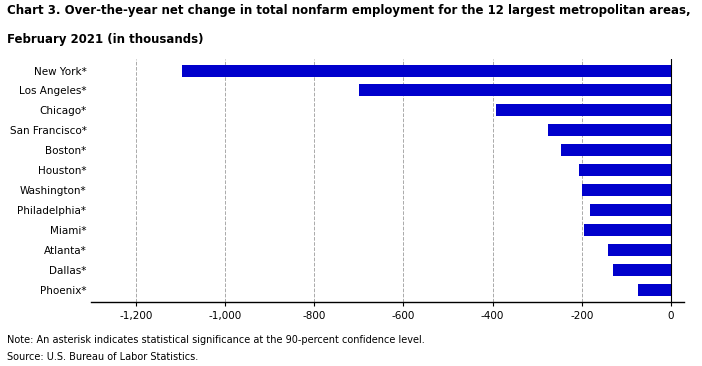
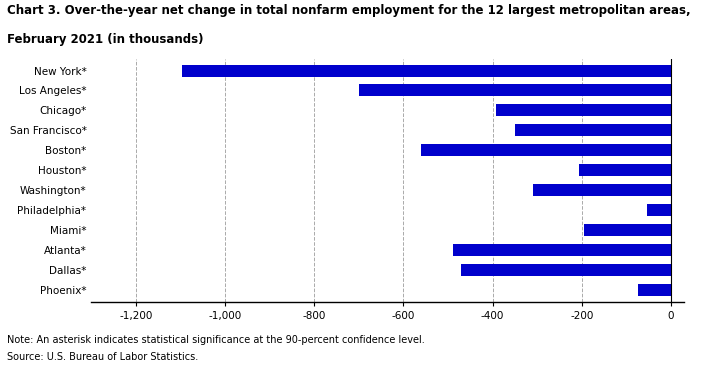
San Francisco*: -277 -> -350
Boston*: -247 -> -560
Washington*: -200 -> -310
Philadelphia*: -182 -> -55
Atlanta*: -142 -> -490
Dallas*: -130 -> -470
